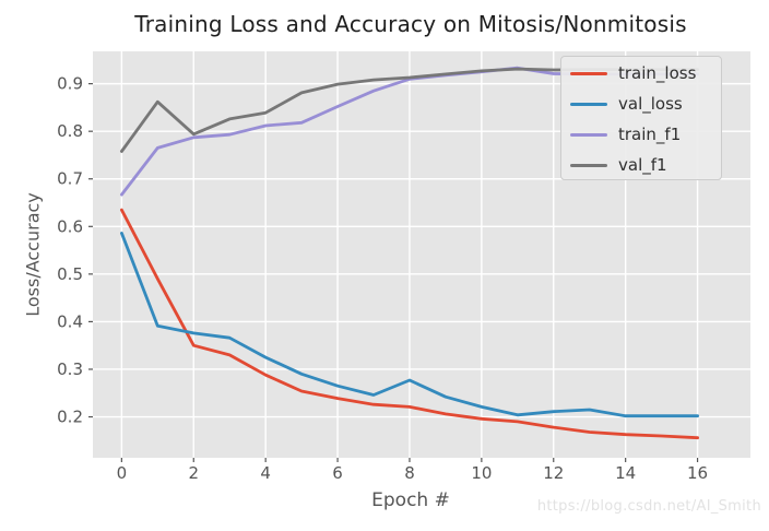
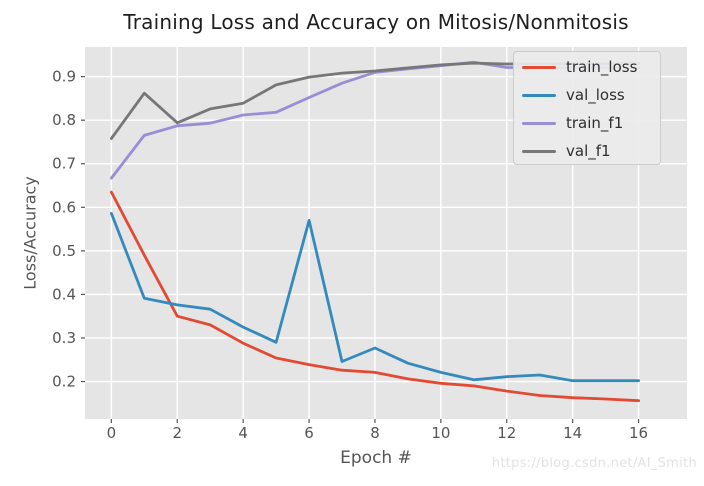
val_loss/6: 0.27 -> 0.57
